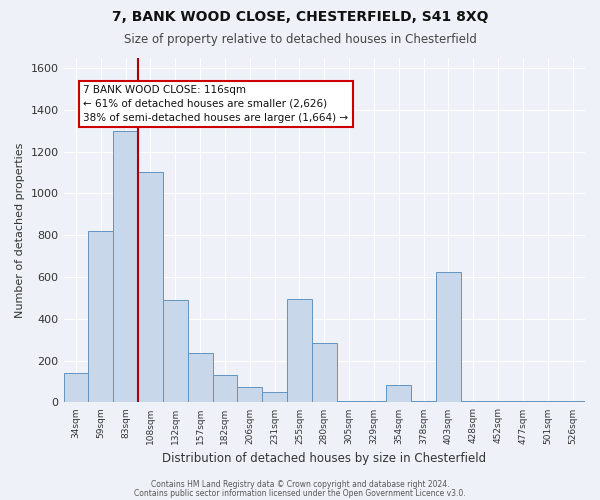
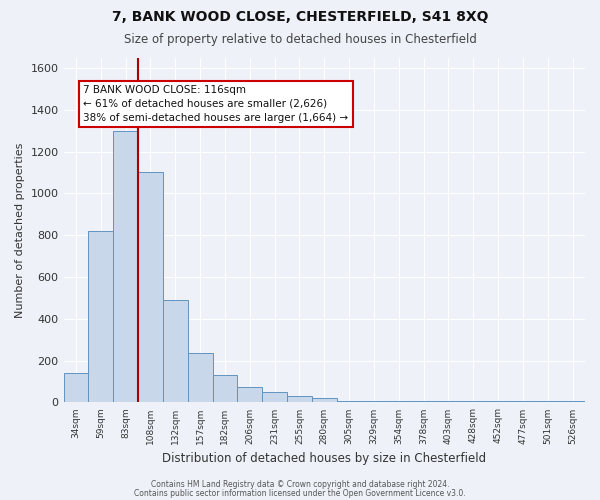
255sqm: 495 -> 30
280sqm: 285 -> 20
354sqm: 85 -> 5
403sqm: 625 -> 5
